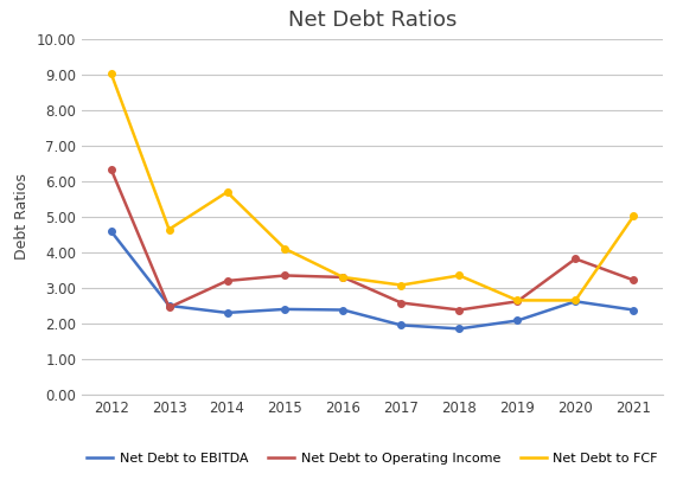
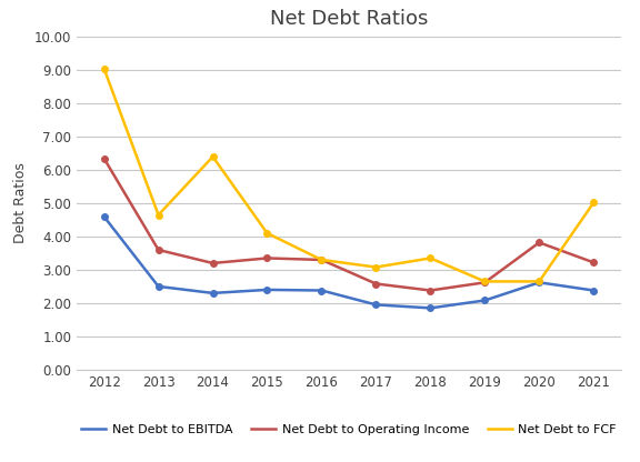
Net Debt to Operating Income/2013: 2.45 -> 3.60
Net Debt to FCF/2014: 5.70 -> 6.40
